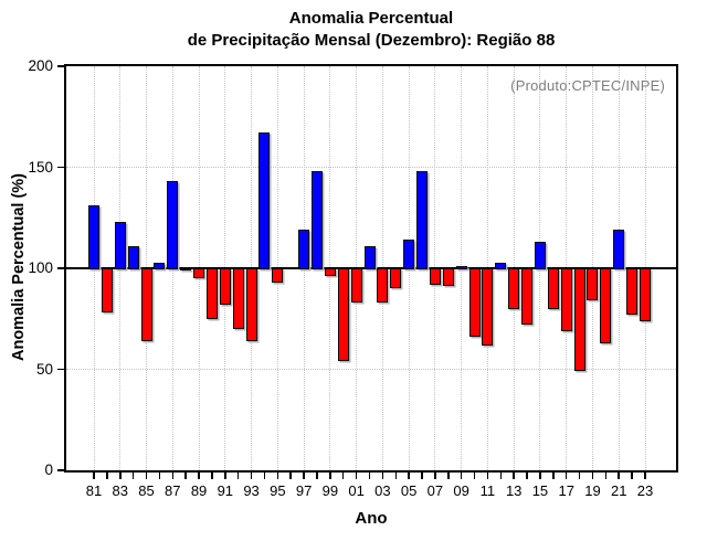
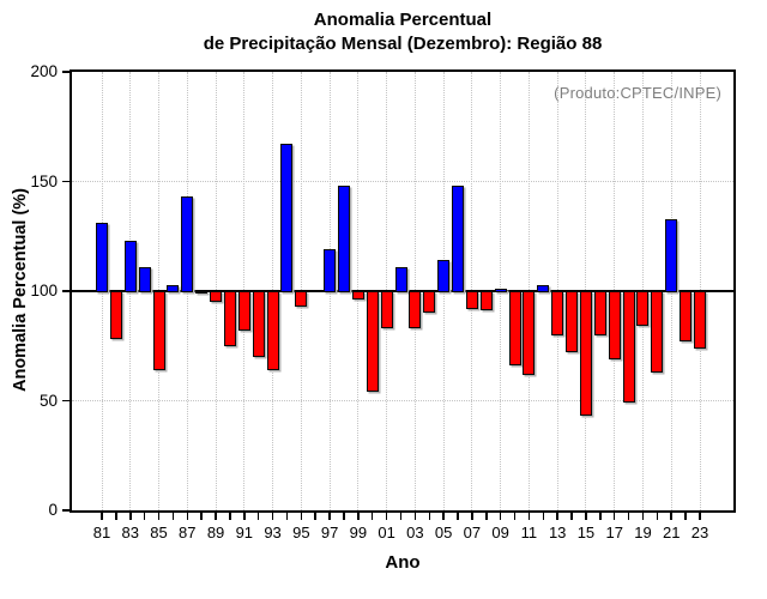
15: 113 -> 43
21: 119 -> 133
